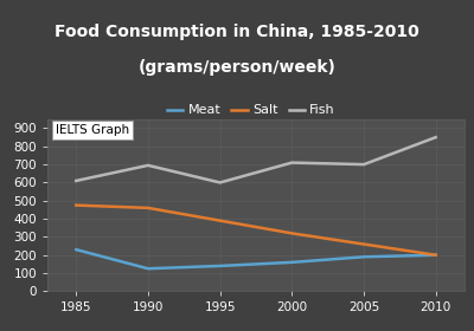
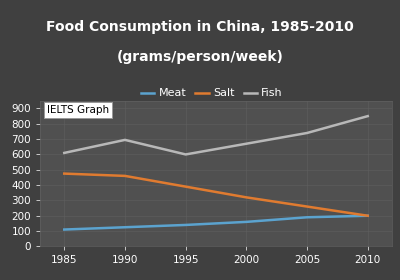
Meat/1985: 230 -> 110
Fish/2000: 710 -> 670
Fish/2005: 700 -> 740
